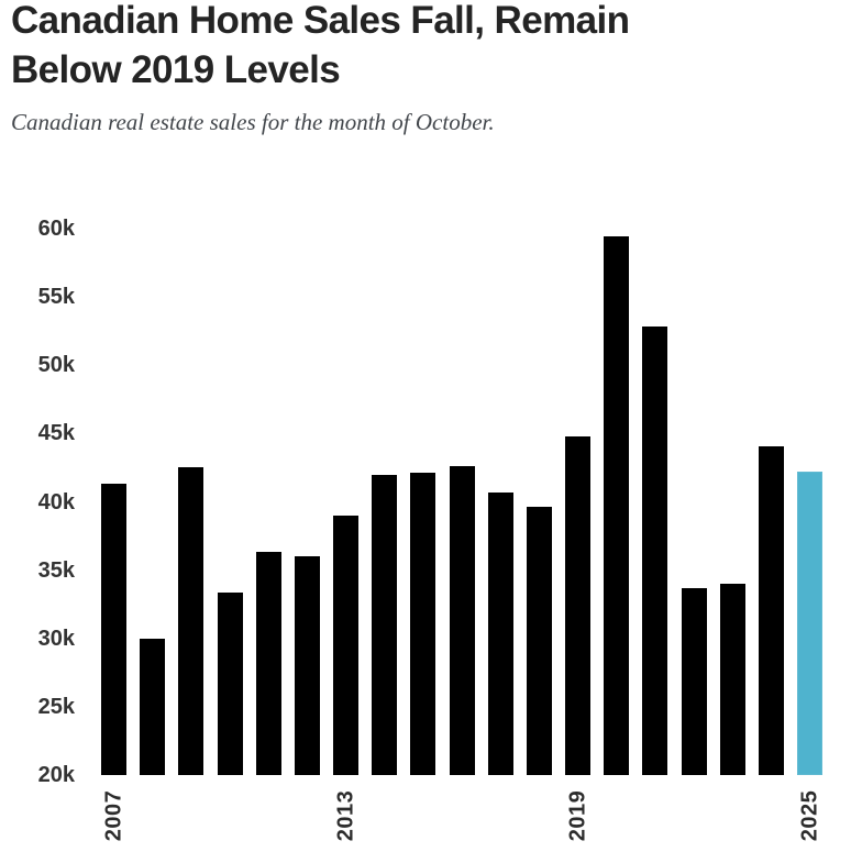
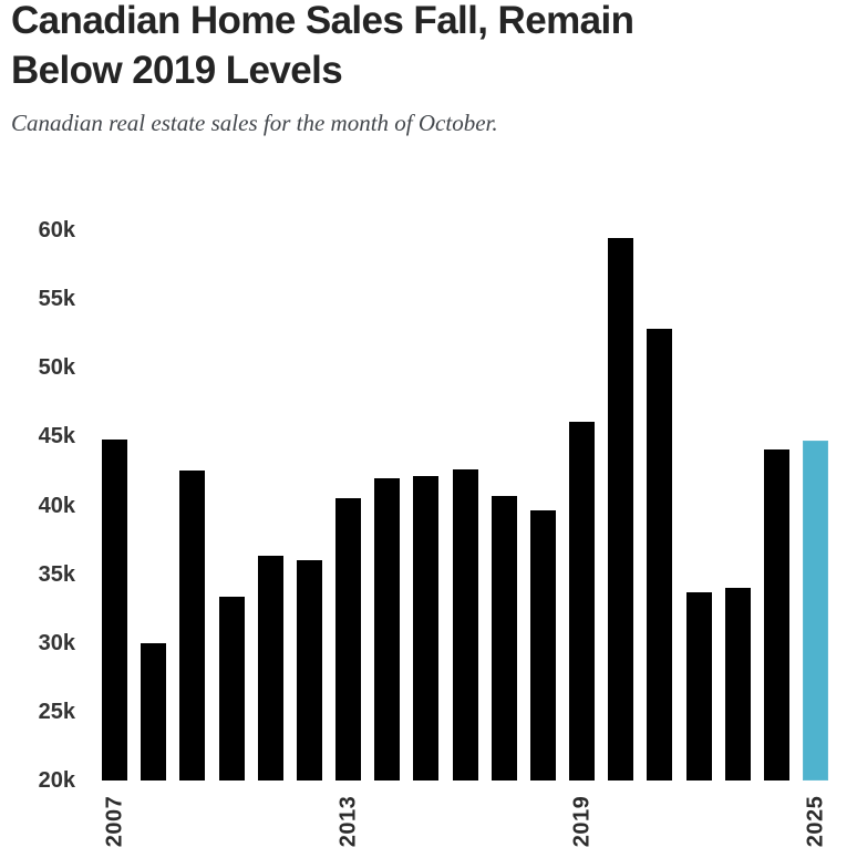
2007: 41.3k -> 44.8k
2013: 39.0k -> 40.5k
2019: 44.8k -> 46.1k
2025: 42.2k -> 44.7k
